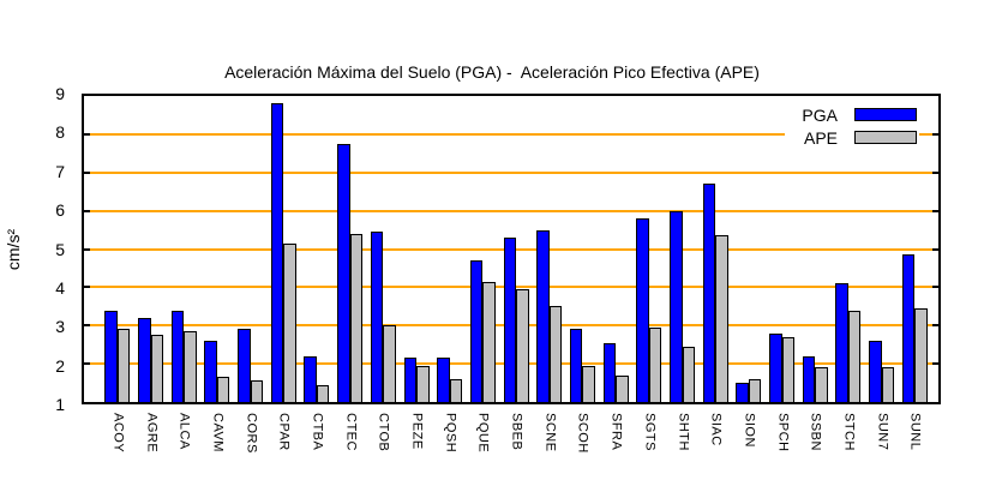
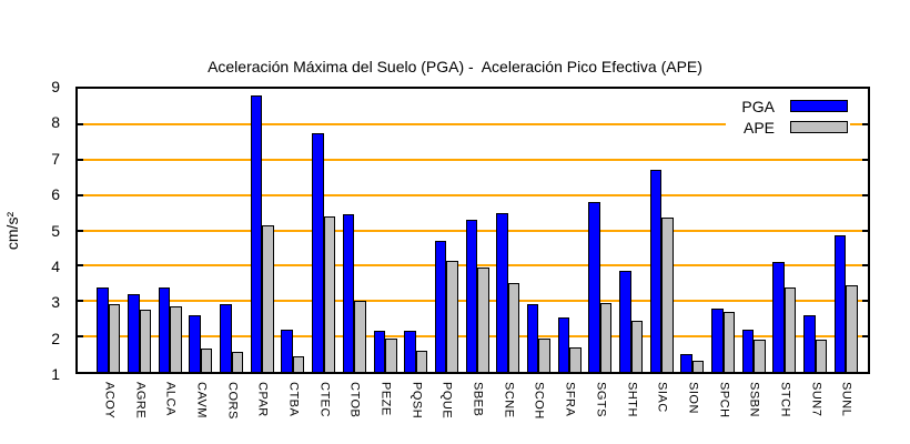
PGA/SHTH: 6.0 -> 3.9
APE/SION: 1.6 -> 1.3
